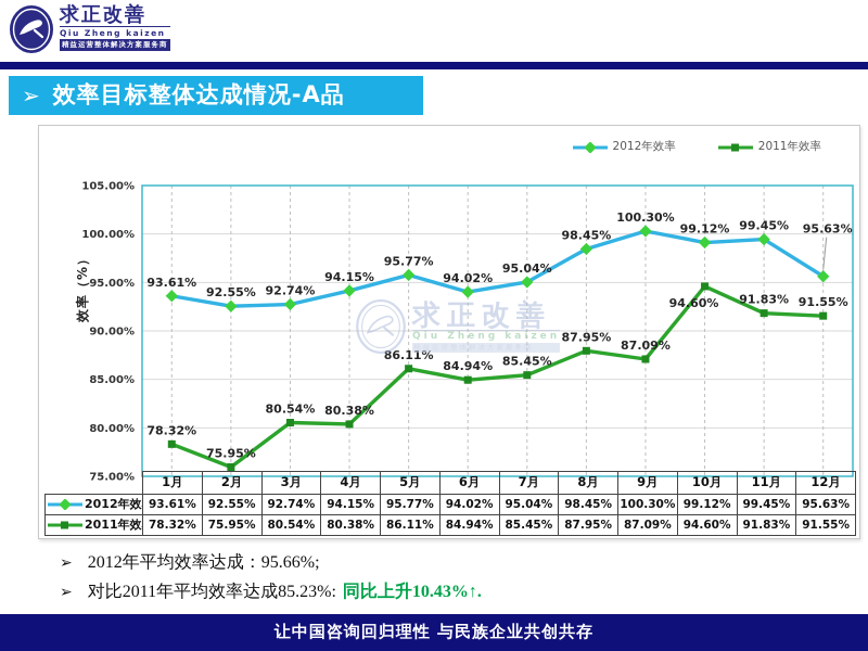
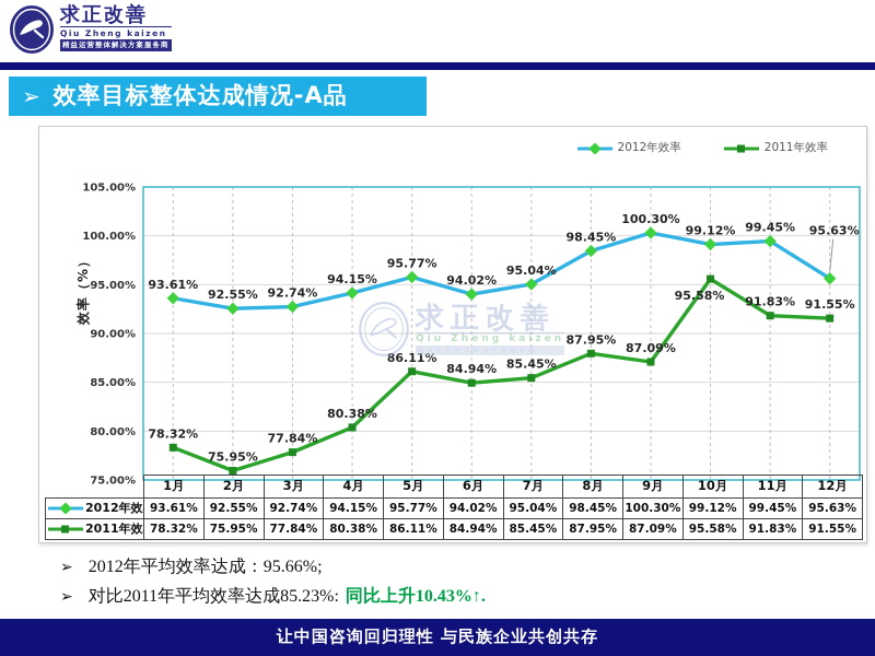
2011年效率/3月: 80.54% -> 77.84%
2011年效率/10月: 94.60% -> 95.58%
